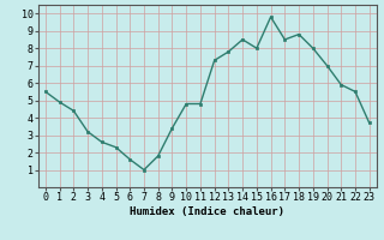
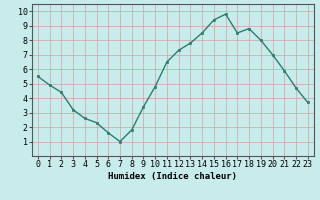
11: 4.8 -> 6.5
15: 8.0 -> 9.4
22: 5.5 -> 4.7
